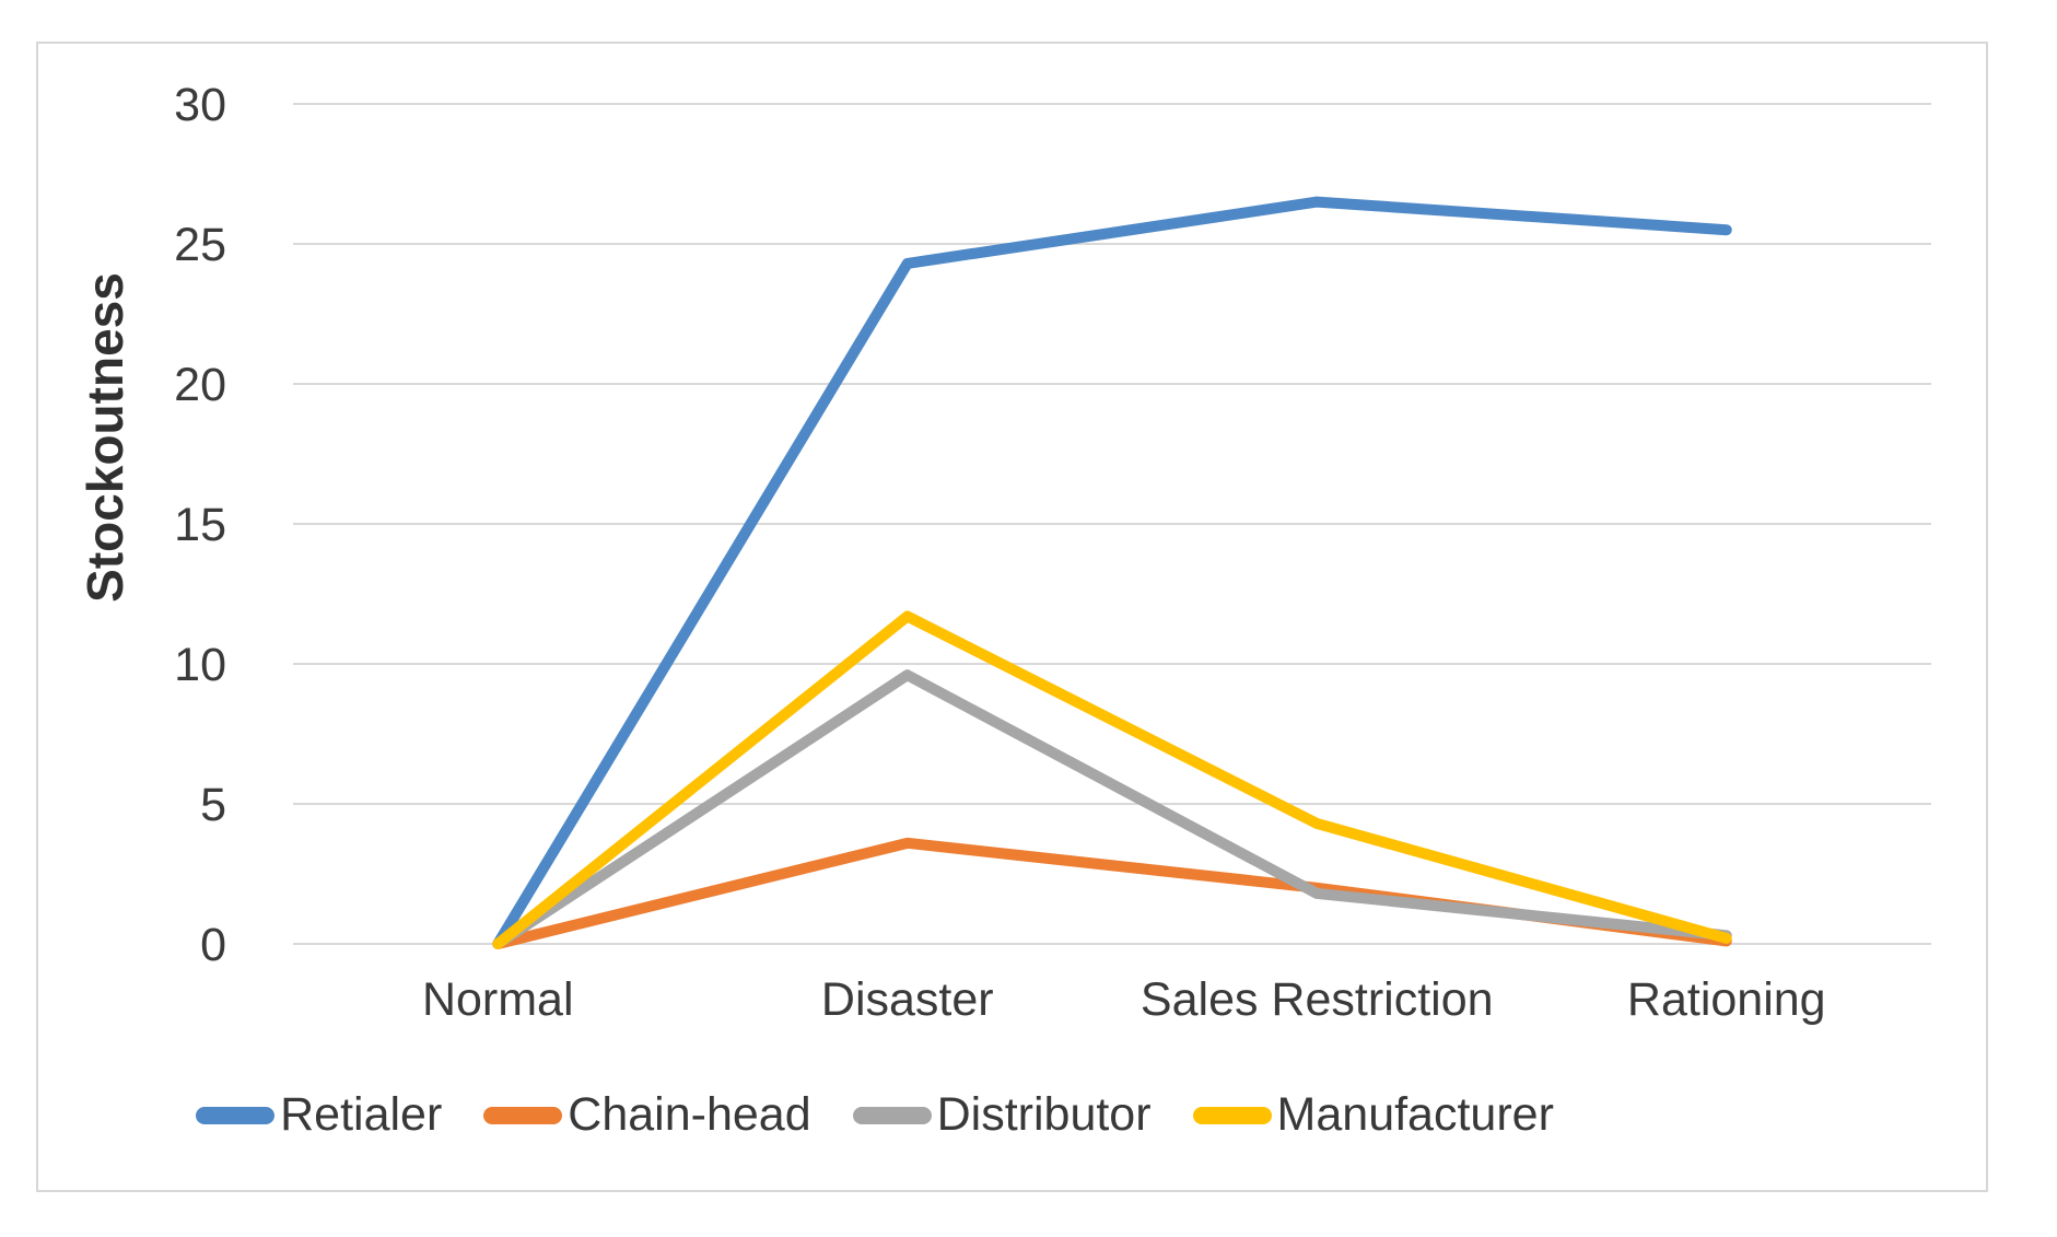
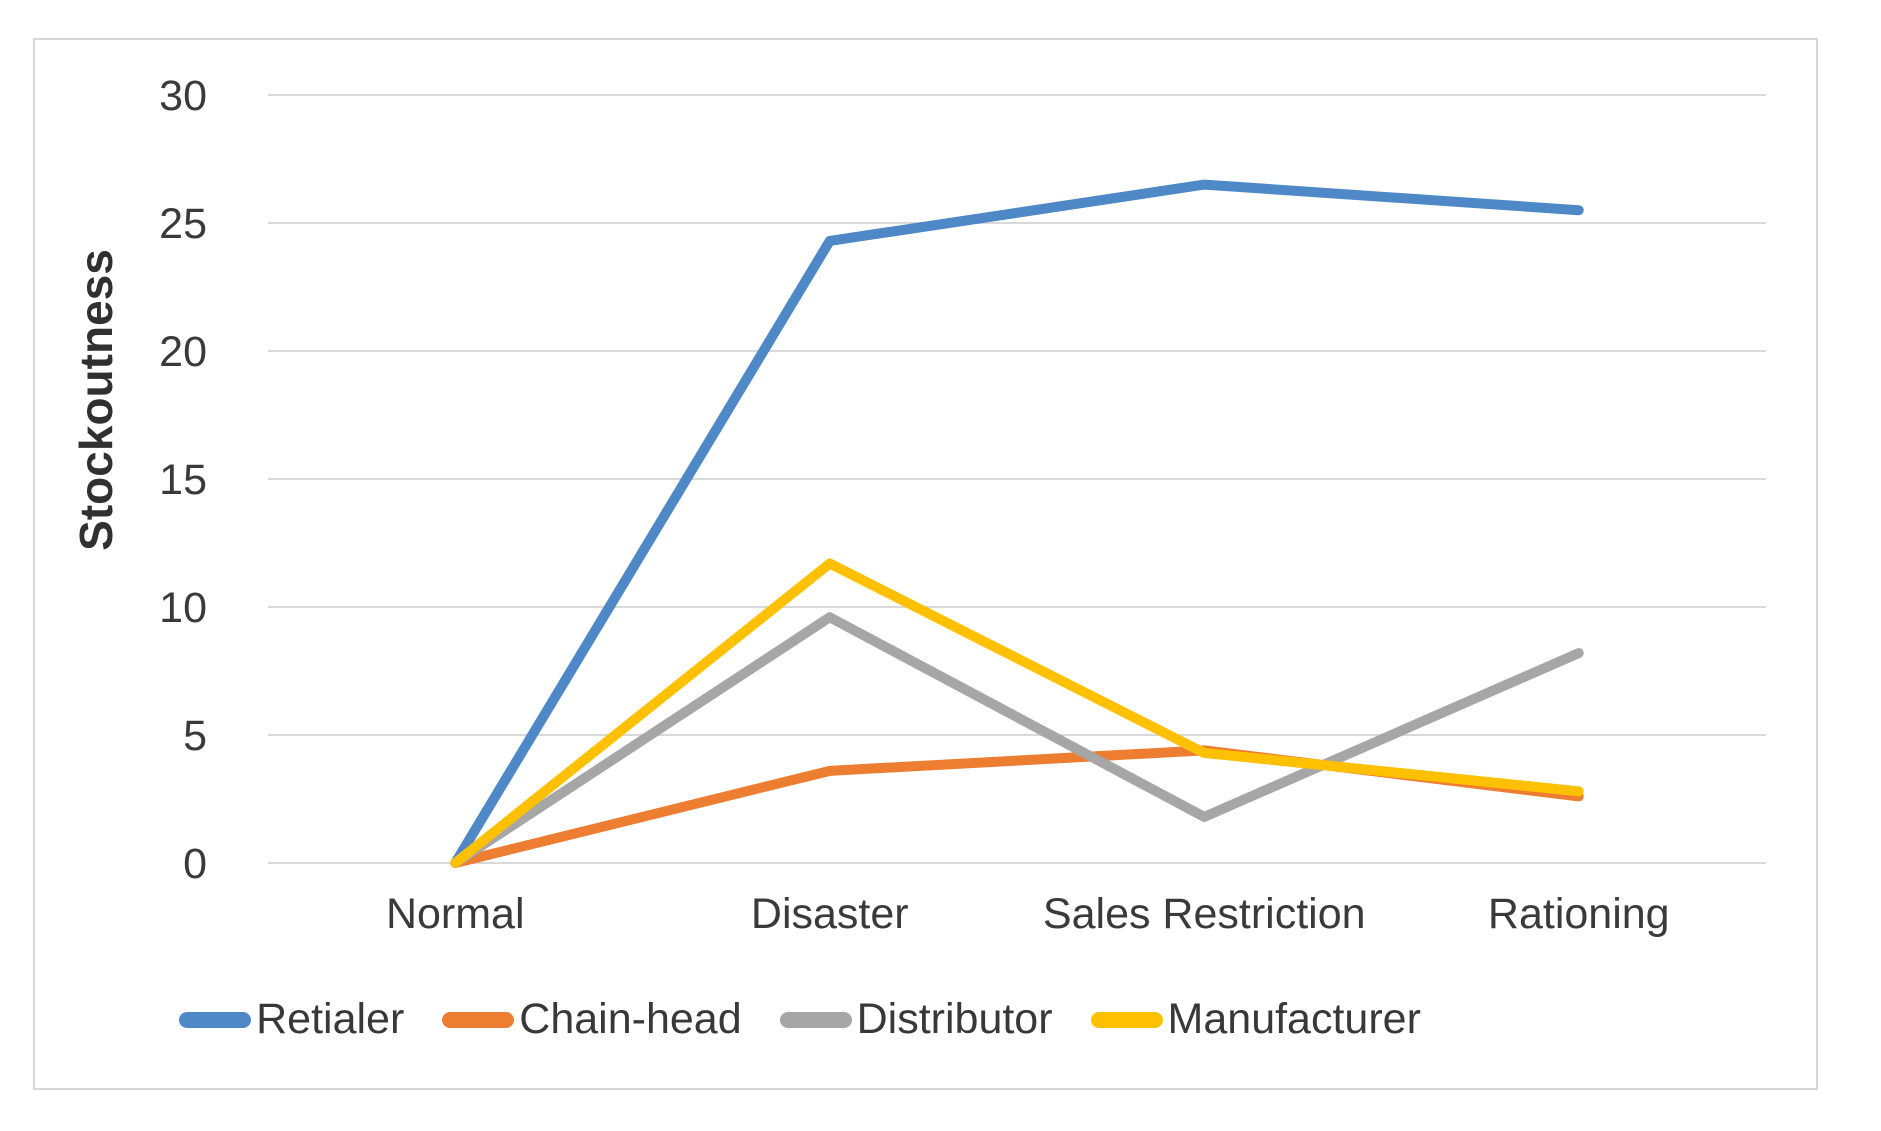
Chain-head/Sales Restriction: 2.0 -> 4.4
Chain-head/Rationing: 0.1 -> 2.6
Distributor/Rationing: 0.3 -> 8.2
Manufacturer/Rationing: 0.2 -> 2.8
